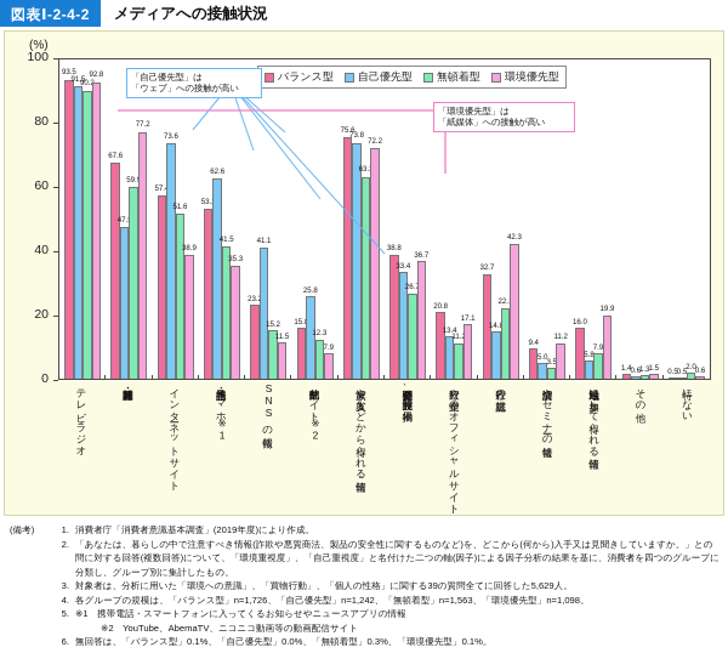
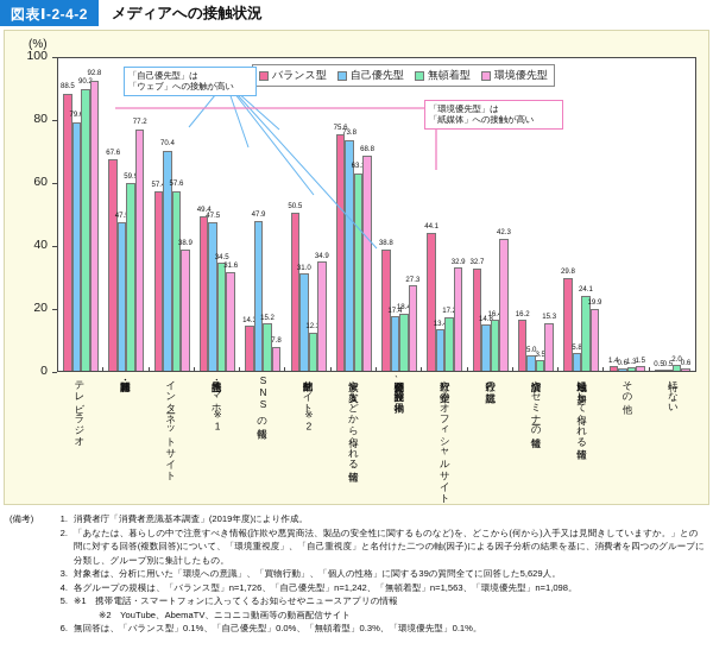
バランス型/テレビ・ラジオ: 93.5 -> 88.5
自己優先型/テレビ・ラジオ: 91.5 -> 79.6
自己優先型/インターネットサイト: 73.6 -> 70.4
無頓着型/インターネットサイト: 51.6 -> 57.6
バランス型/携帯電話・スマホ※1: 53.2 -> 49.4
自己優先型/携帯電話・スマホ※1: 62.6 -> 47.5
無頓着型/携帯電話・スマホ※1: 41.5 -> 34.5
環境優先型/携帯電話・スマホ※1: 35.3 -> 31.6
バランス型/SNSの情報: 23.2 -> 14.3
自己優先型/SNSの情報: 41.1 -> 47.9
環境優先型/SNSの情報: 11.5 -> 7.8
バランス型/動画配信サイト※2: 15.8 -> 50.5
自己優先型/動画配信サイト※2: 25.8 -> 31.0
環境優先型/動画配信サイト※2: 7.9 -> 34.9
環境優先型/家族や友人などから得られる情報: 72.2 -> 68.8
自己優先型/公共交通機関、公共施設の掲示物: 33.4 -> 17.4
無頓着型/公共交通機関、公共施設の掲示物: 26.7 -> 18.4
環境優先型/公共交通機関、公共施設の掲示物: 36.7 -> 27.3
バランス型/行政や企業のオフィシャルサイト: 20.8 -> 44.1
無頓着型/行政や企業のオフィシャルサイト: 11.2 -> 17.2
環境優先型/行政や企業のオフィシャルサイト: 17.1 -> 32.9
無頓着型/行政の広報誌: 22.1 -> 16.4
バランス型/講演会やセミナーの情報: 9.4 -> 16.2
環境優先型/講演会やセミナーの情報: 11.2 -> 15.3
バランス型/地域活動に参加して得られる情報: 16.0 -> 29.8
無頓着型/地域活動に参加して得られる情報: 7.9 -> 24.1
